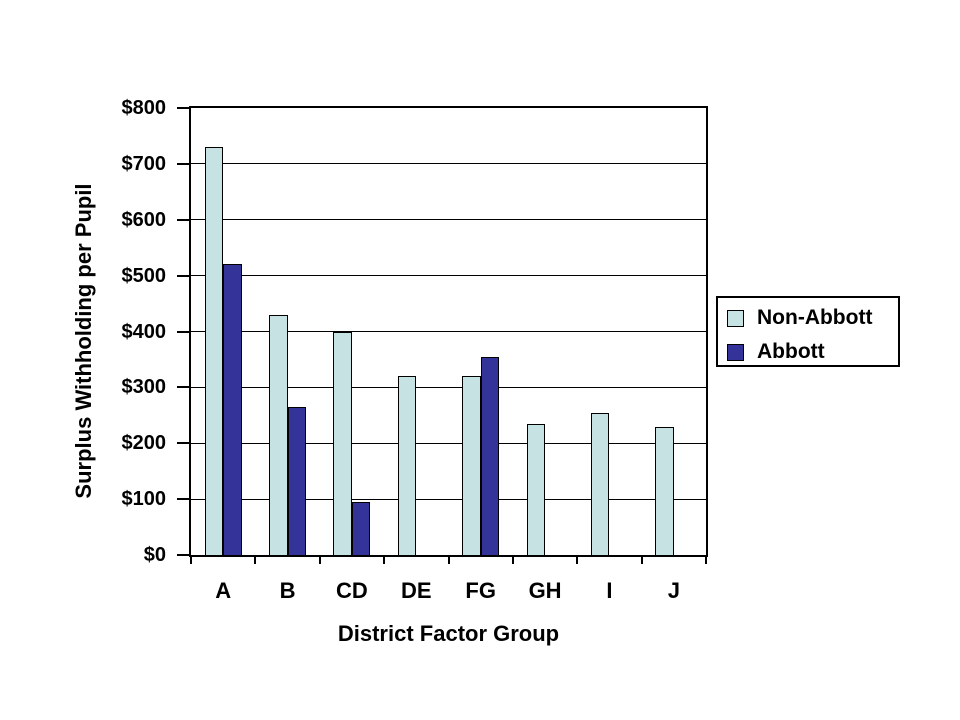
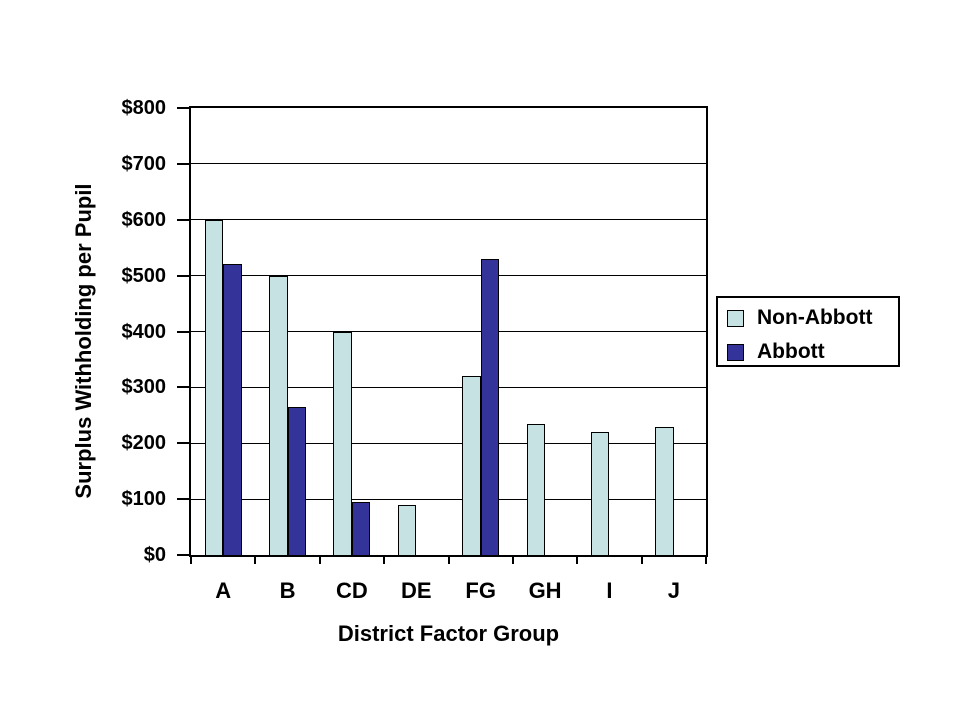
Non-Abbott/A: $730 -> $600
Non-Abbott/B: $430 -> $500
Non-Abbott/DE: $320 -> $90
Abbott/FG: $360 -> $530
Non-Abbott/I: $260 -> $220
